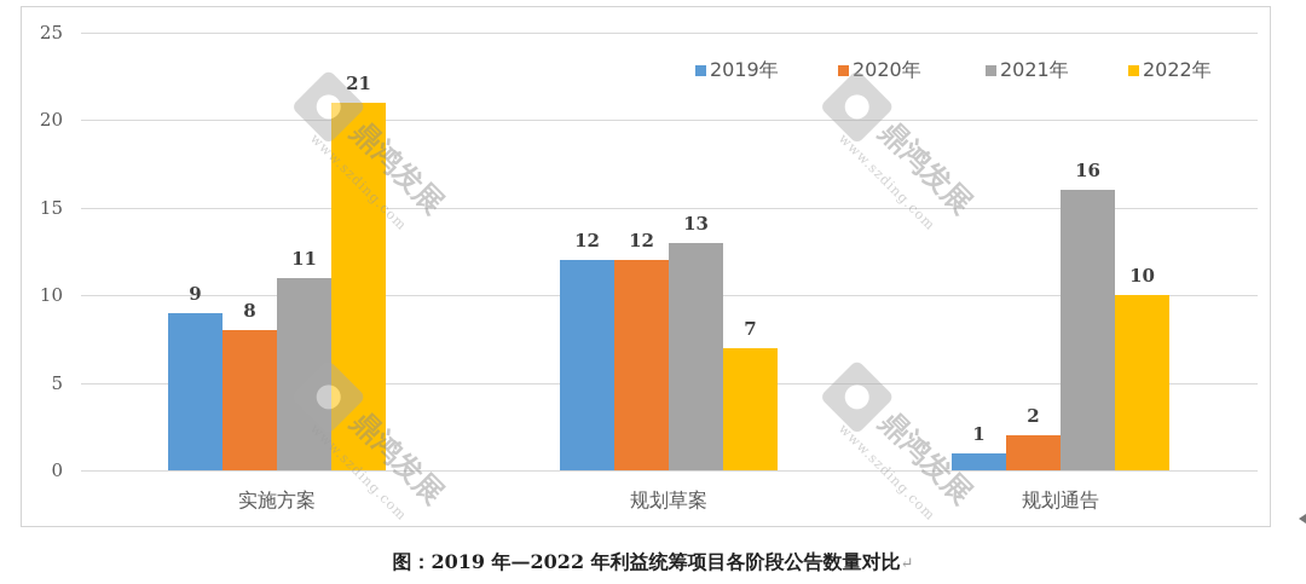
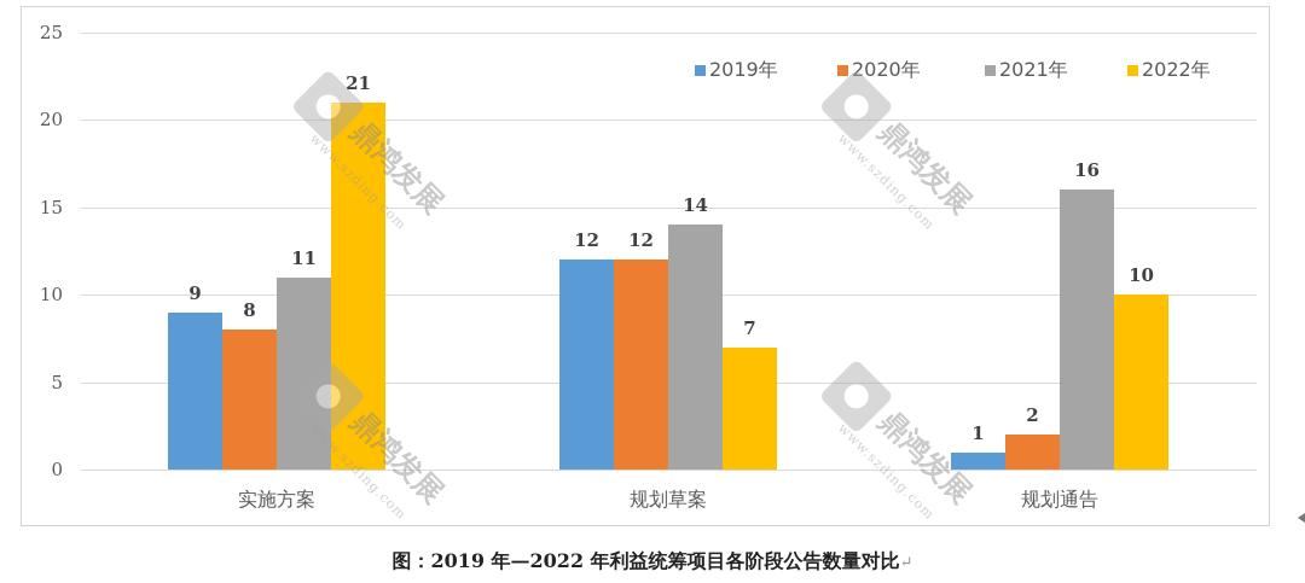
2021年/规划草案: 13 -> 14
